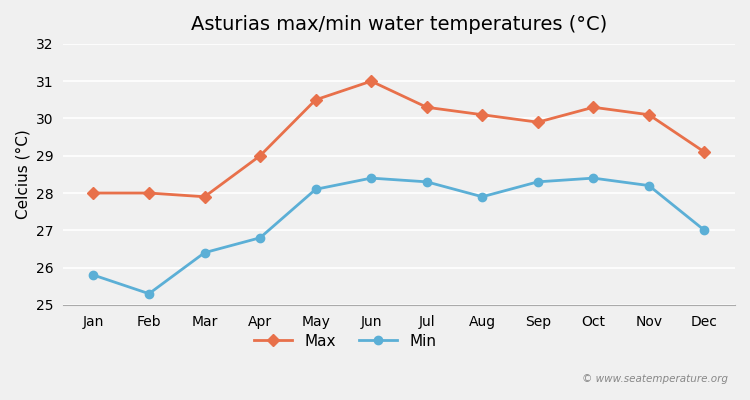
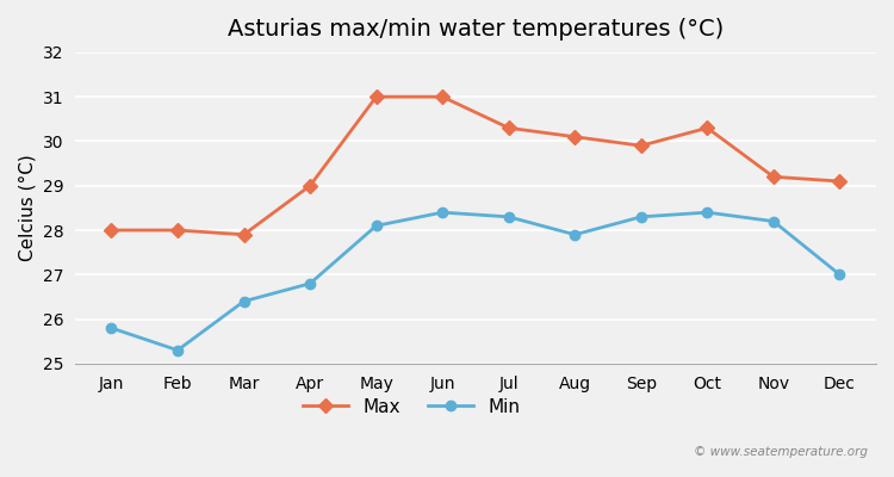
Max/May: 30.5 -> 31.0
Max/Nov: 30.1 -> 29.2
